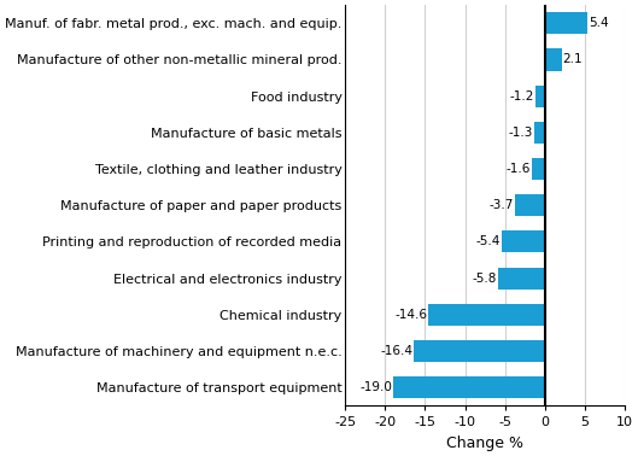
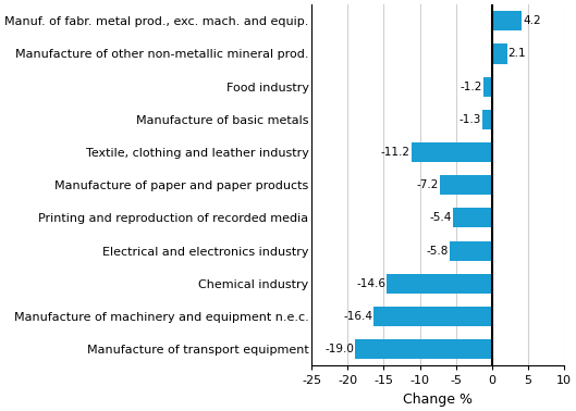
Manuf. of fabr. metal prod., exc. mach. and equip.: 5.4 -> 4.2
Textile, clothing and leather industry: -1.6 -> -11.2
Manufacture of paper and paper products: -3.7 -> -7.2
